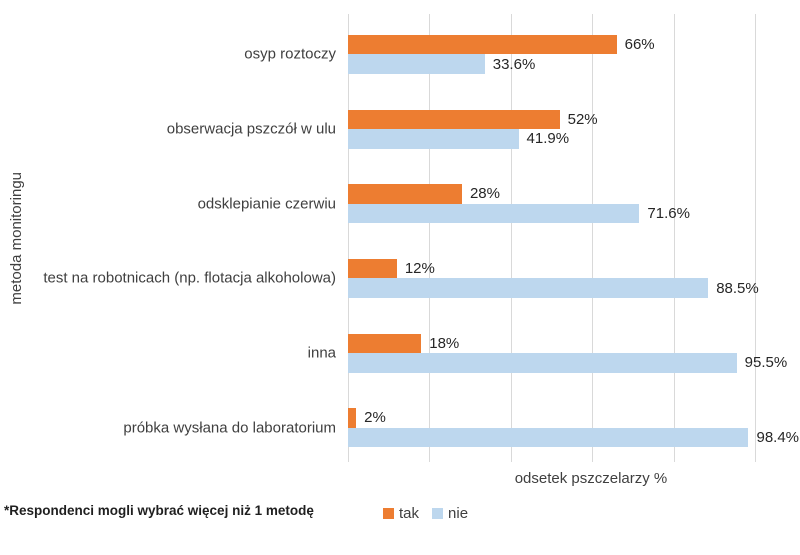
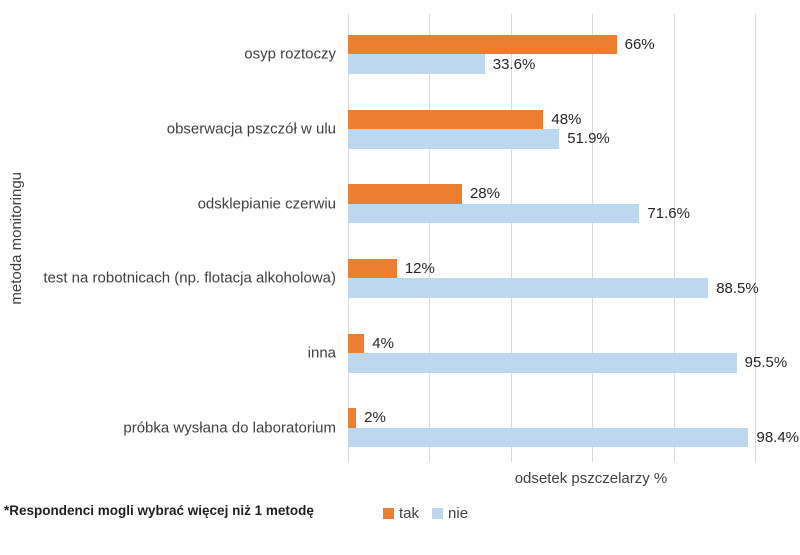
tak/obserwacja pszczół w ulu: 52% -> 48%
nie/obserwacja pszczół w ulu: 41.9% -> 51.9%
tak/inna: 18% -> 4%
